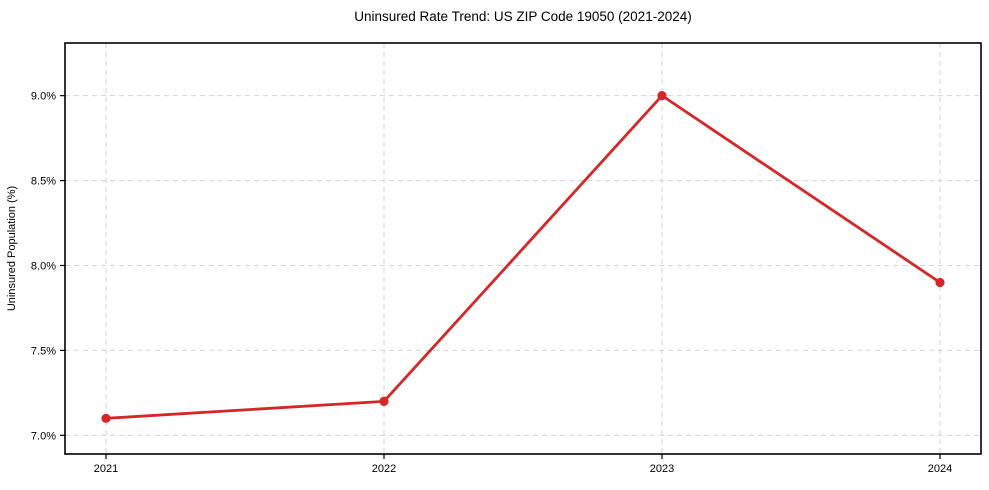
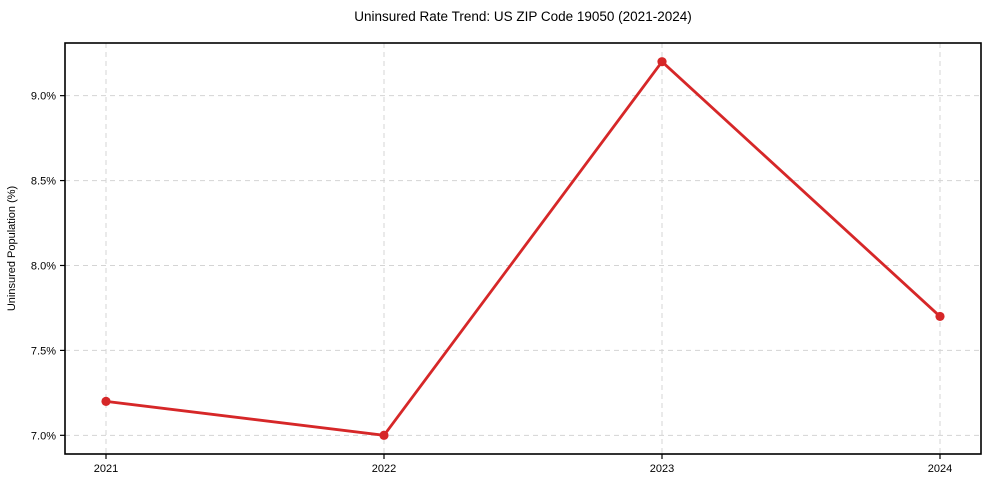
2021: 7.1% -> 7.2%
2022: 7.2% -> 7.0%
2023: 9.0% -> 9.2%
2024: 7.9% -> 7.7%
